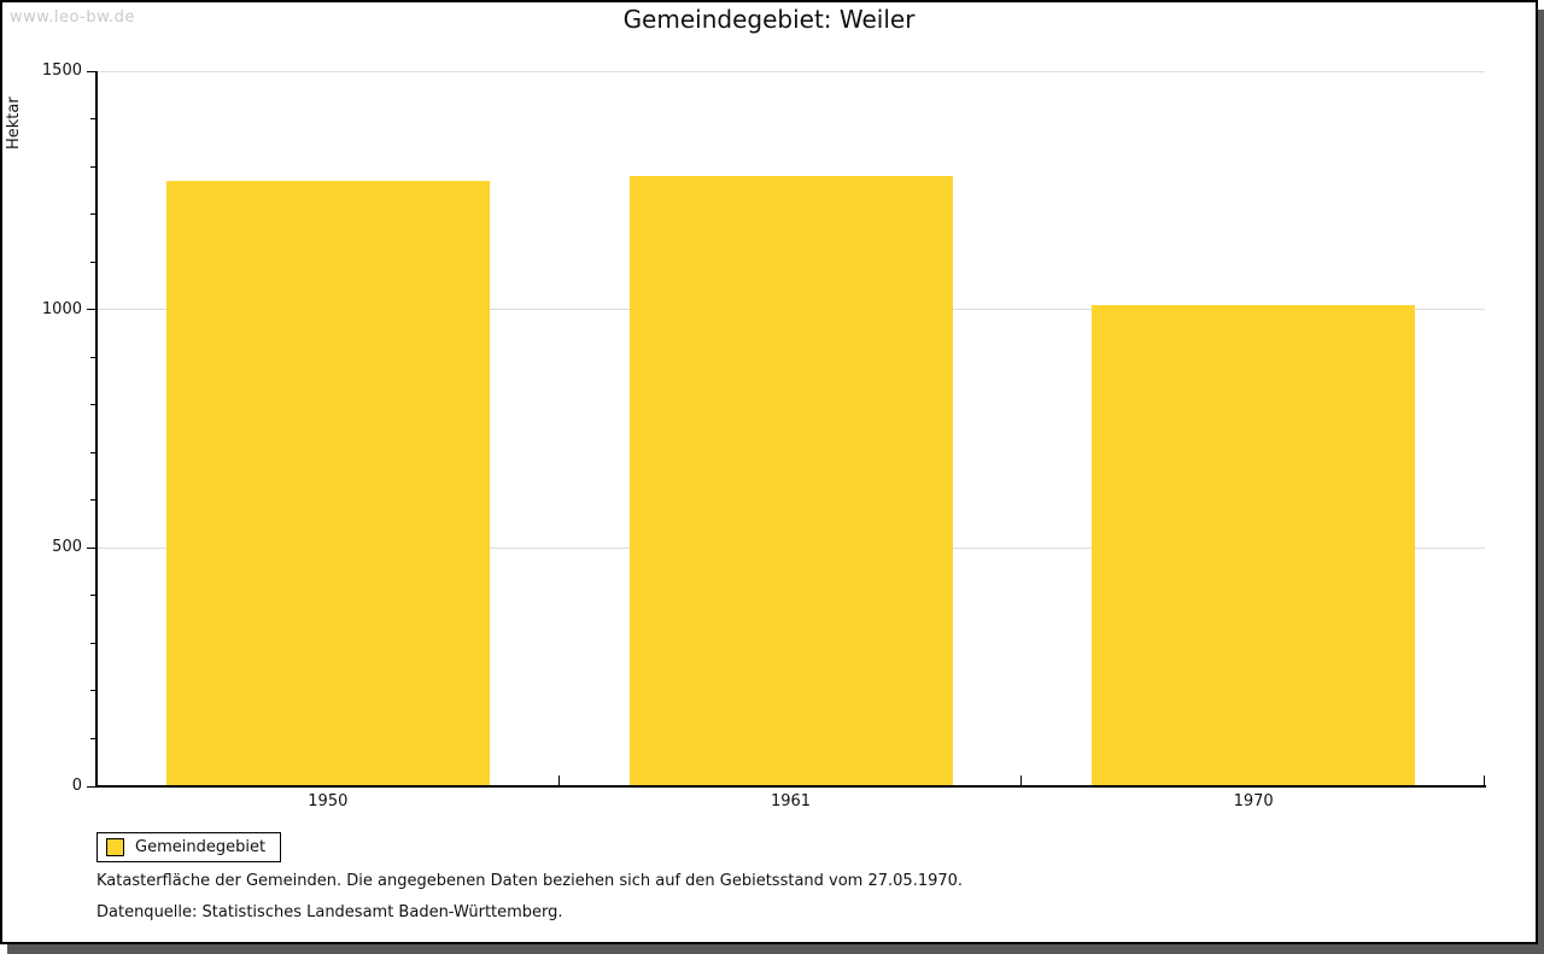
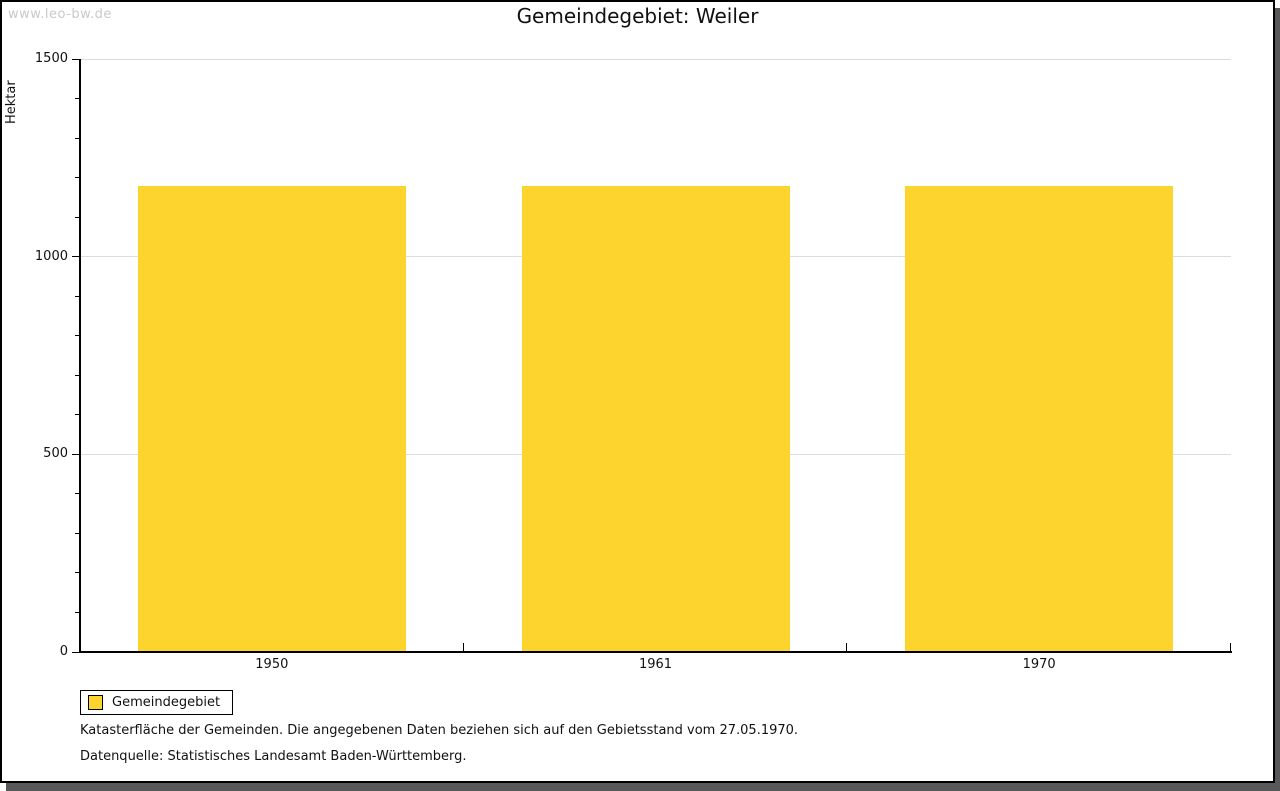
1950: 1270 -> 1180
1961: 1280 -> 1180
1970: 1010 -> 1180
